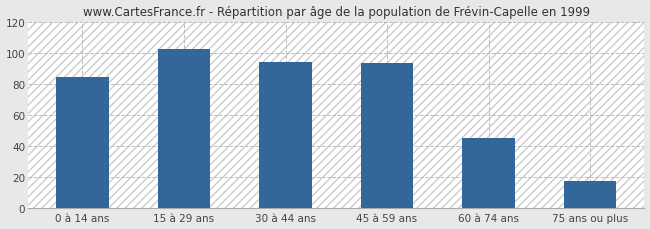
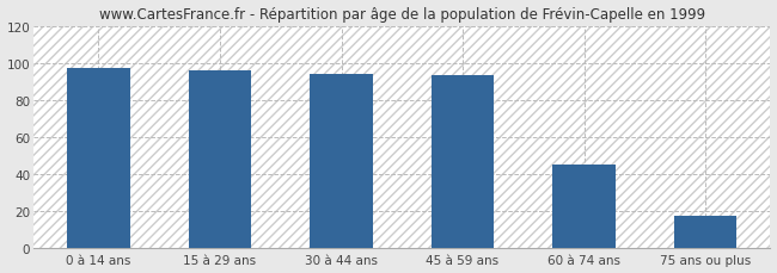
0 à 14 ans: 84 -> 97
15 à 29 ans: 102 -> 96
